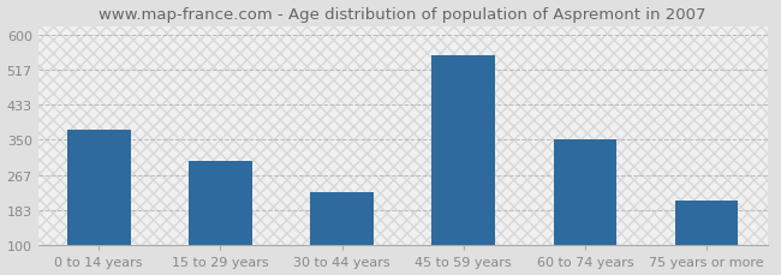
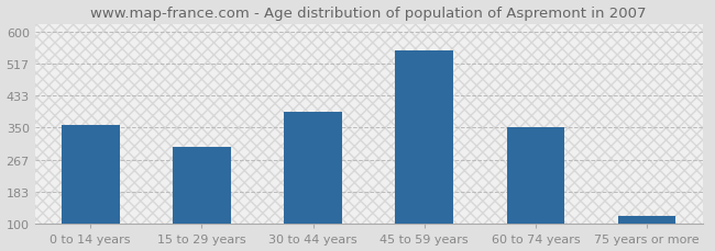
0 to 14 years: 375 -> 357
30 to 44 years: 225 -> 390
75 years or more: 205 -> 120
